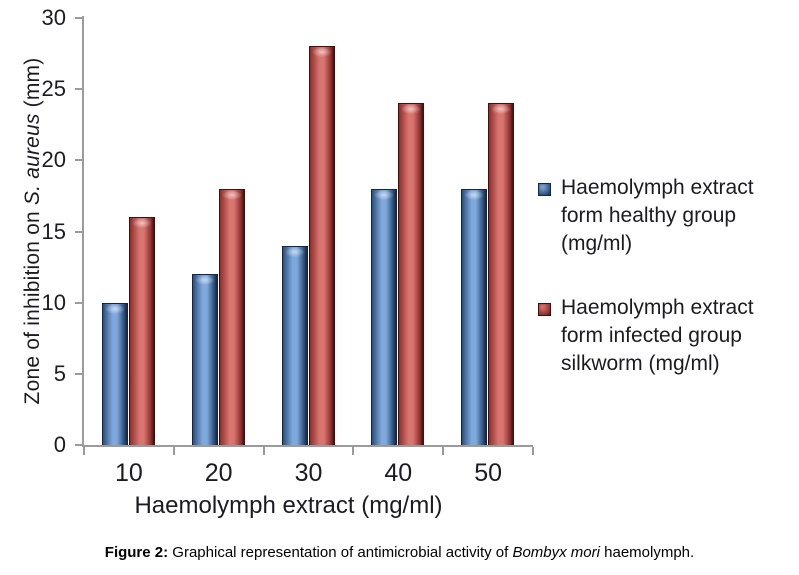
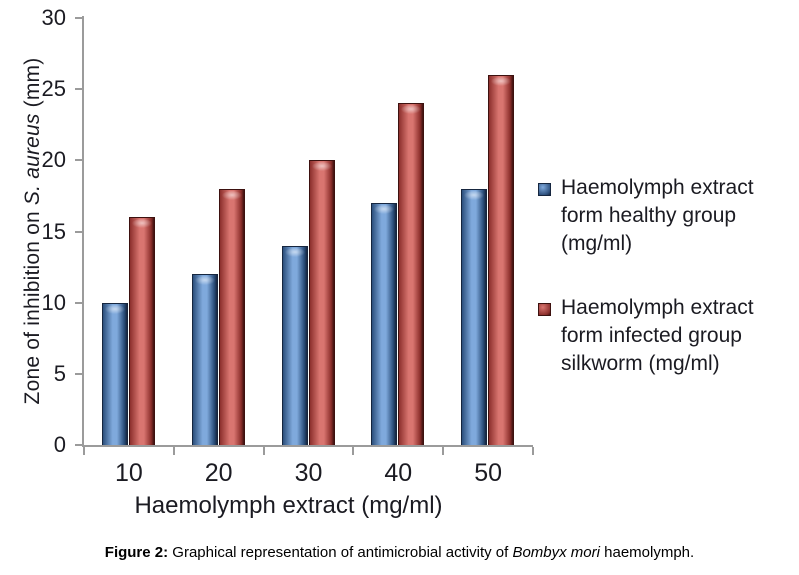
Haemolymph extract form infected group silkworm (mg/ml)/30: 28 -> 20
Haemolymph extract form healthy group (mg/ml)/40: 18 -> 17
Haemolymph extract form infected group silkworm (mg/ml)/50: 24 -> 26
